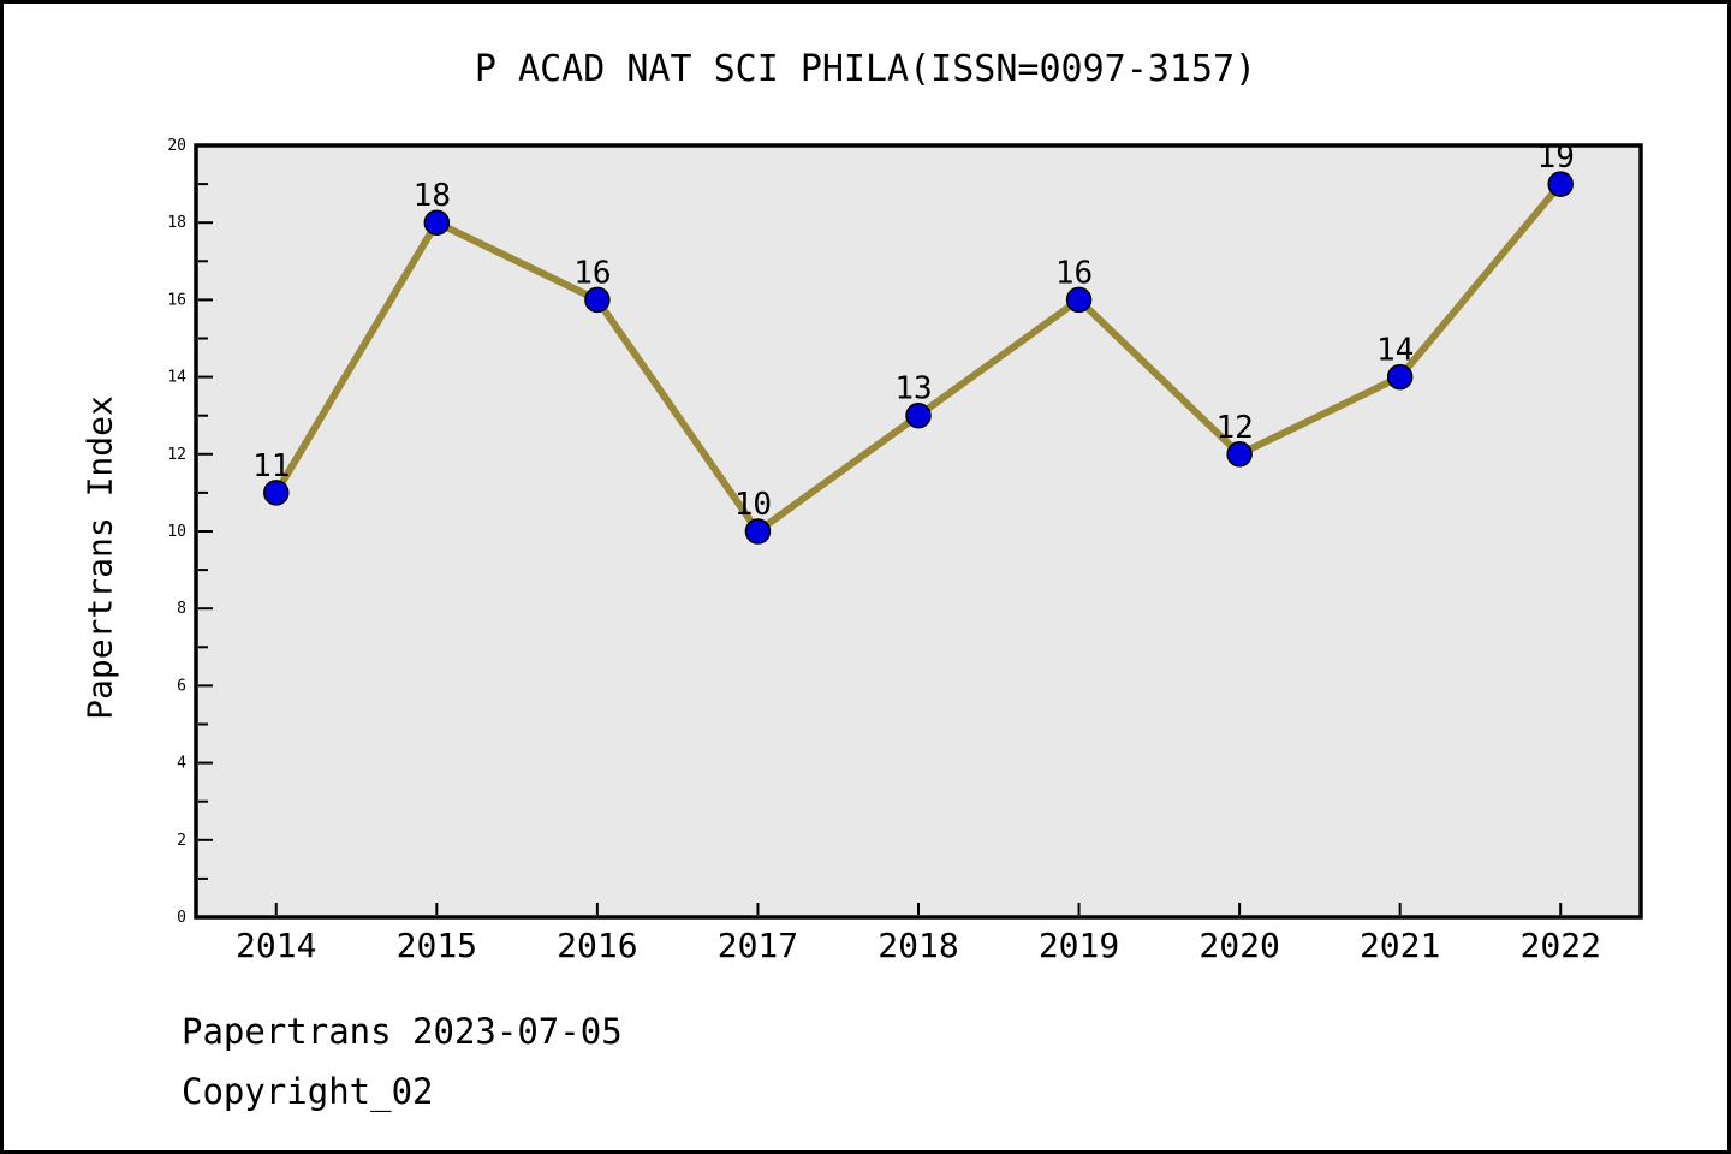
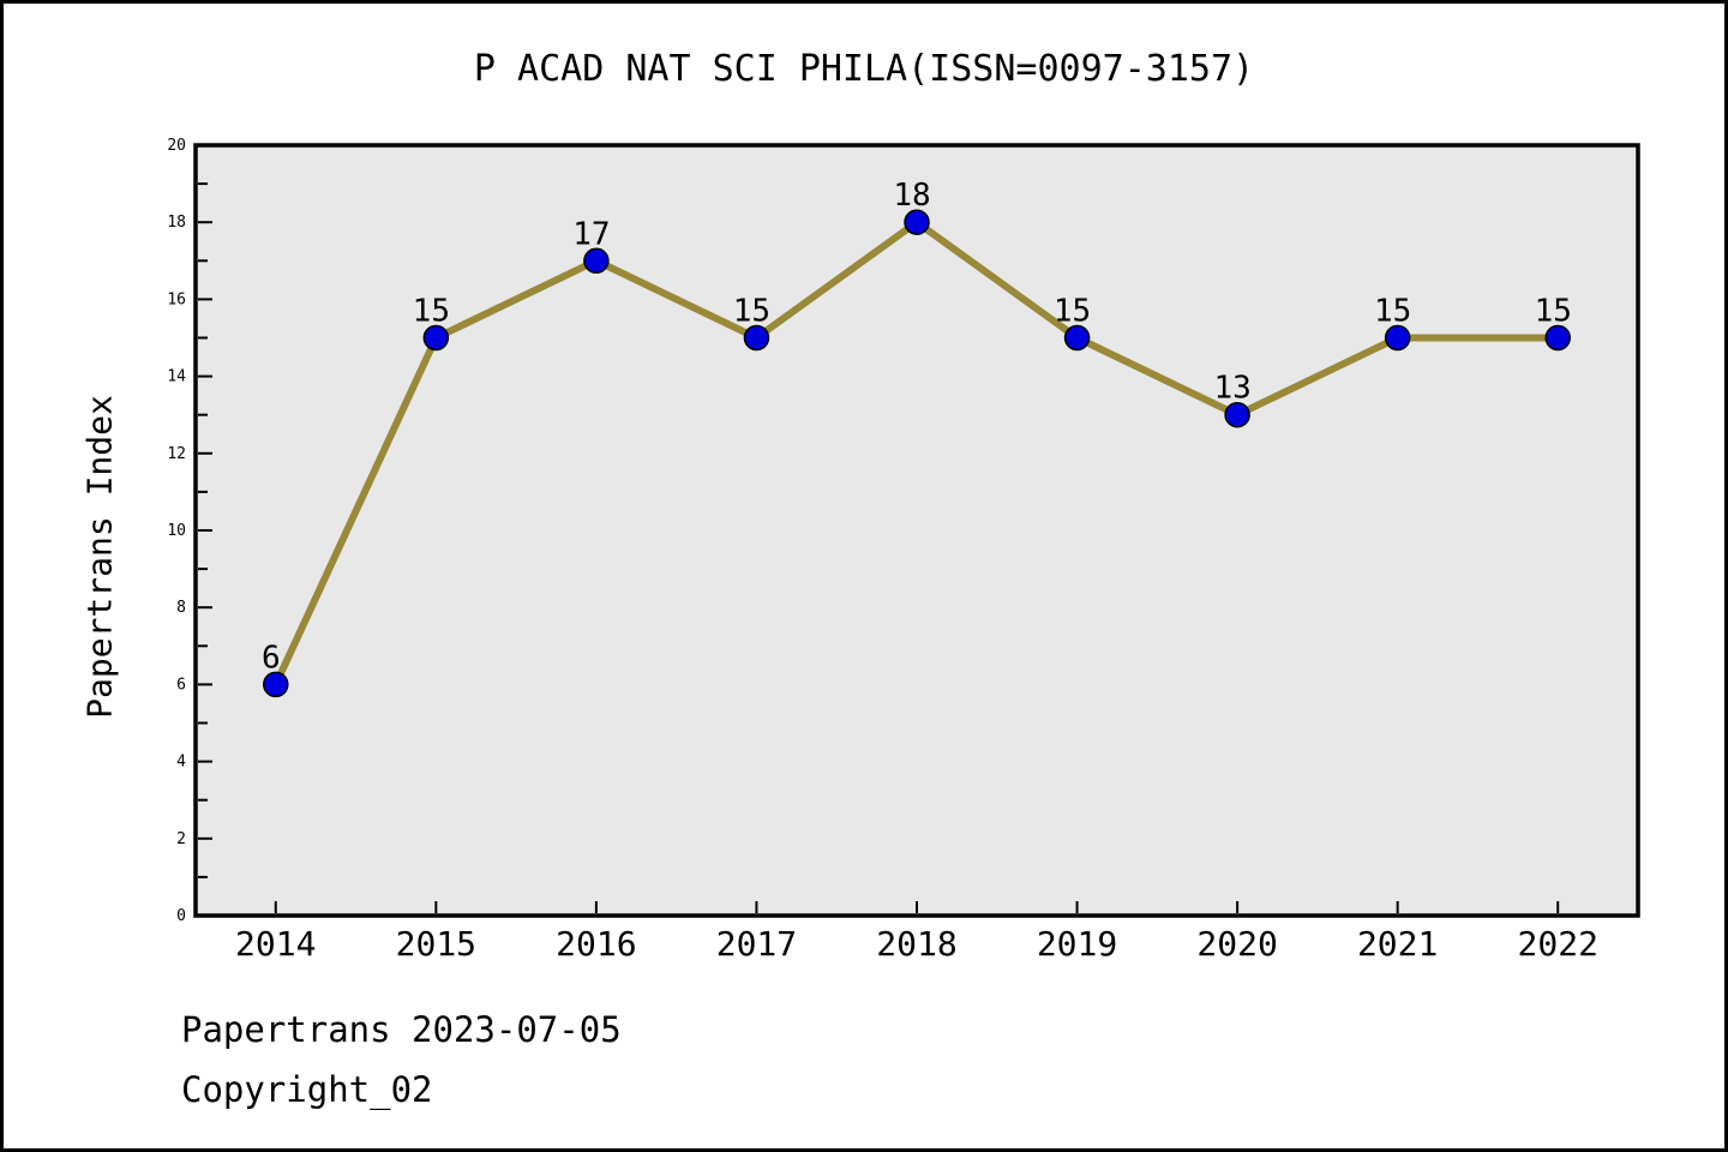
2014: 11 -> 6
2015: 18 -> 15
2016: 16 -> 17
2017: 10 -> 15
2018: 13 -> 18
2019: 16 -> 15
2020: 12 -> 13
2021: 14 -> 15
2022: 19 -> 15
